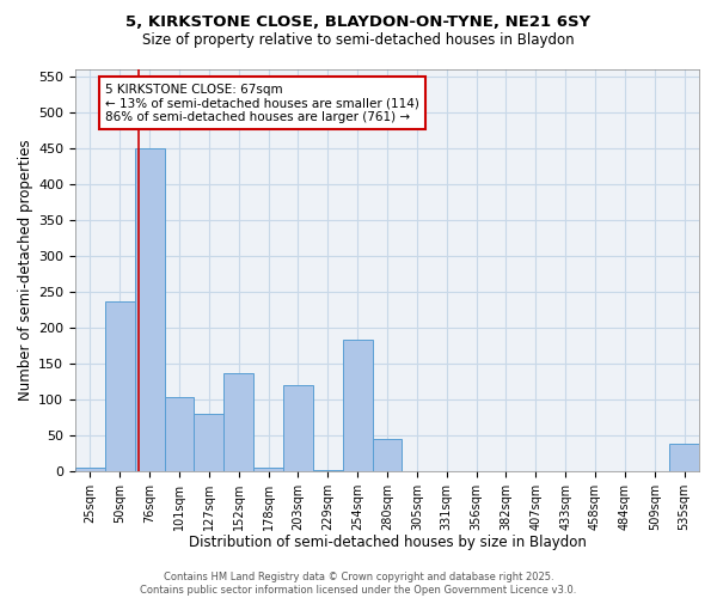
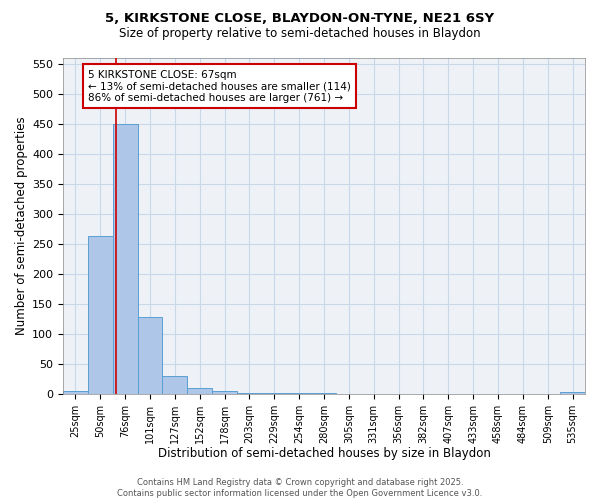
50sqm: 236 -> 262
101sqm: 102 -> 127
127sqm: 80 -> 30
152sqm: 136 -> 10
203sqm: 120 -> 2
254sqm: 182 -> 2
280sqm: 44 -> 2
535sqm: 38 -> 3
